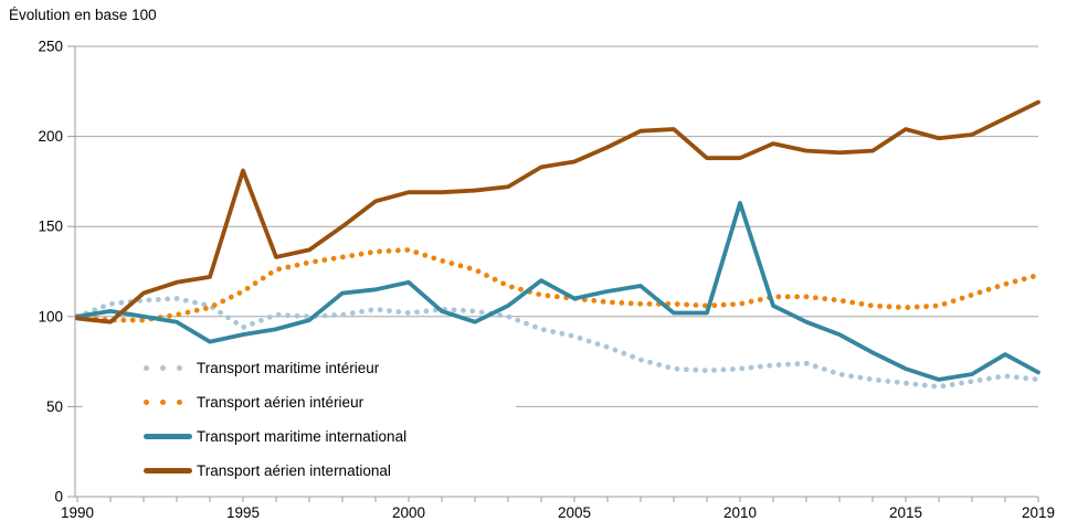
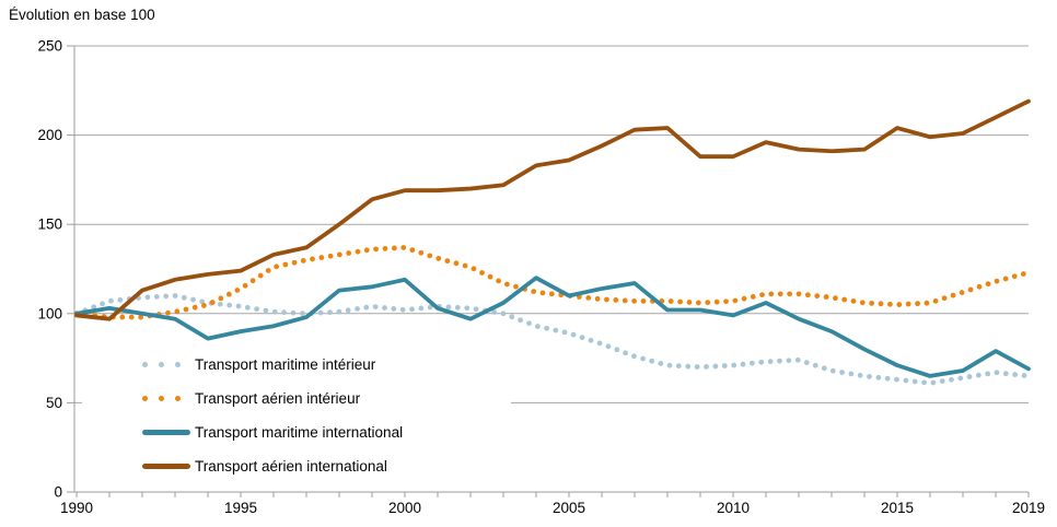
Transport maritime intérieur/1995: 94 -> 104
Transport aérien international/1995: 181 -> 124
Transport maritime international/2010: 163 -> 99
